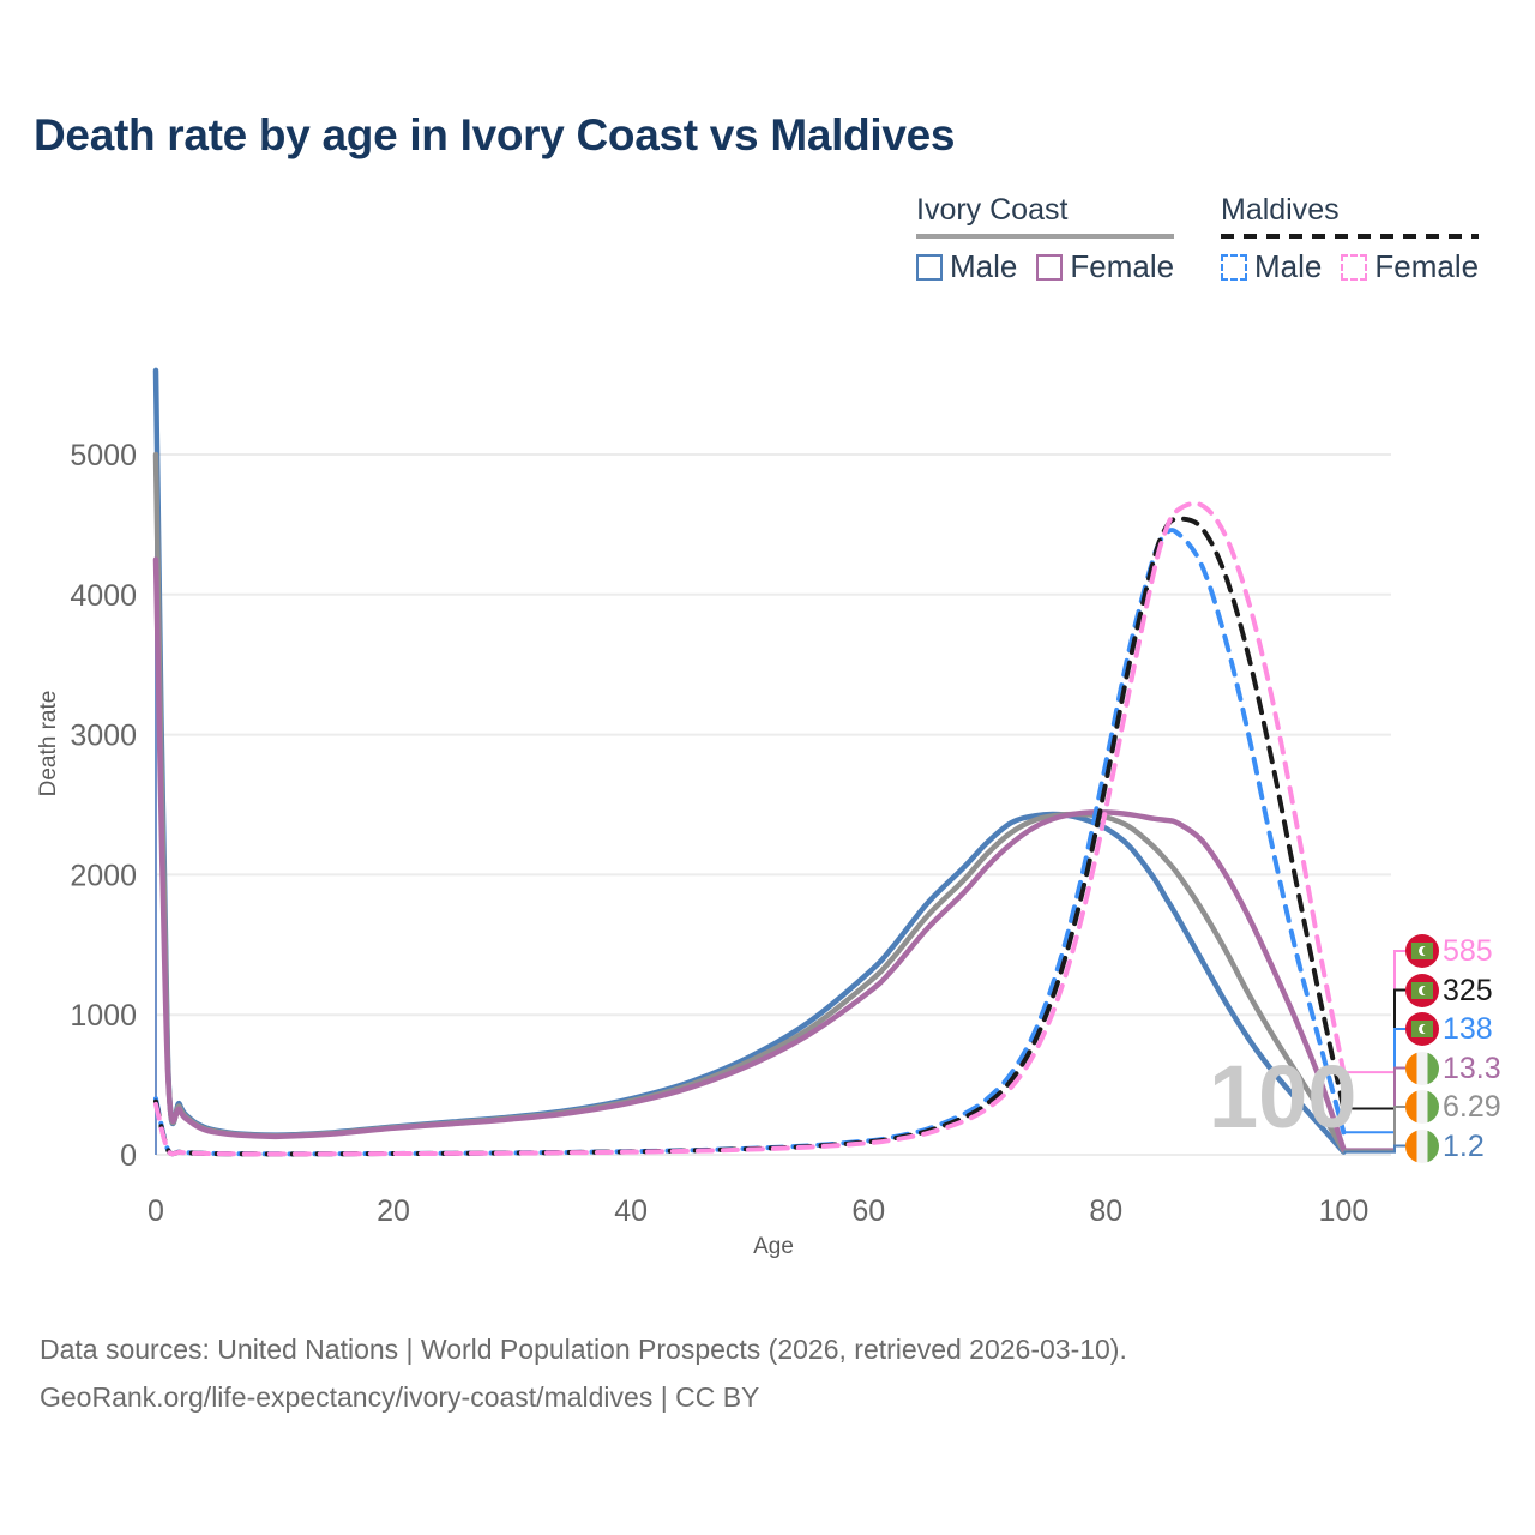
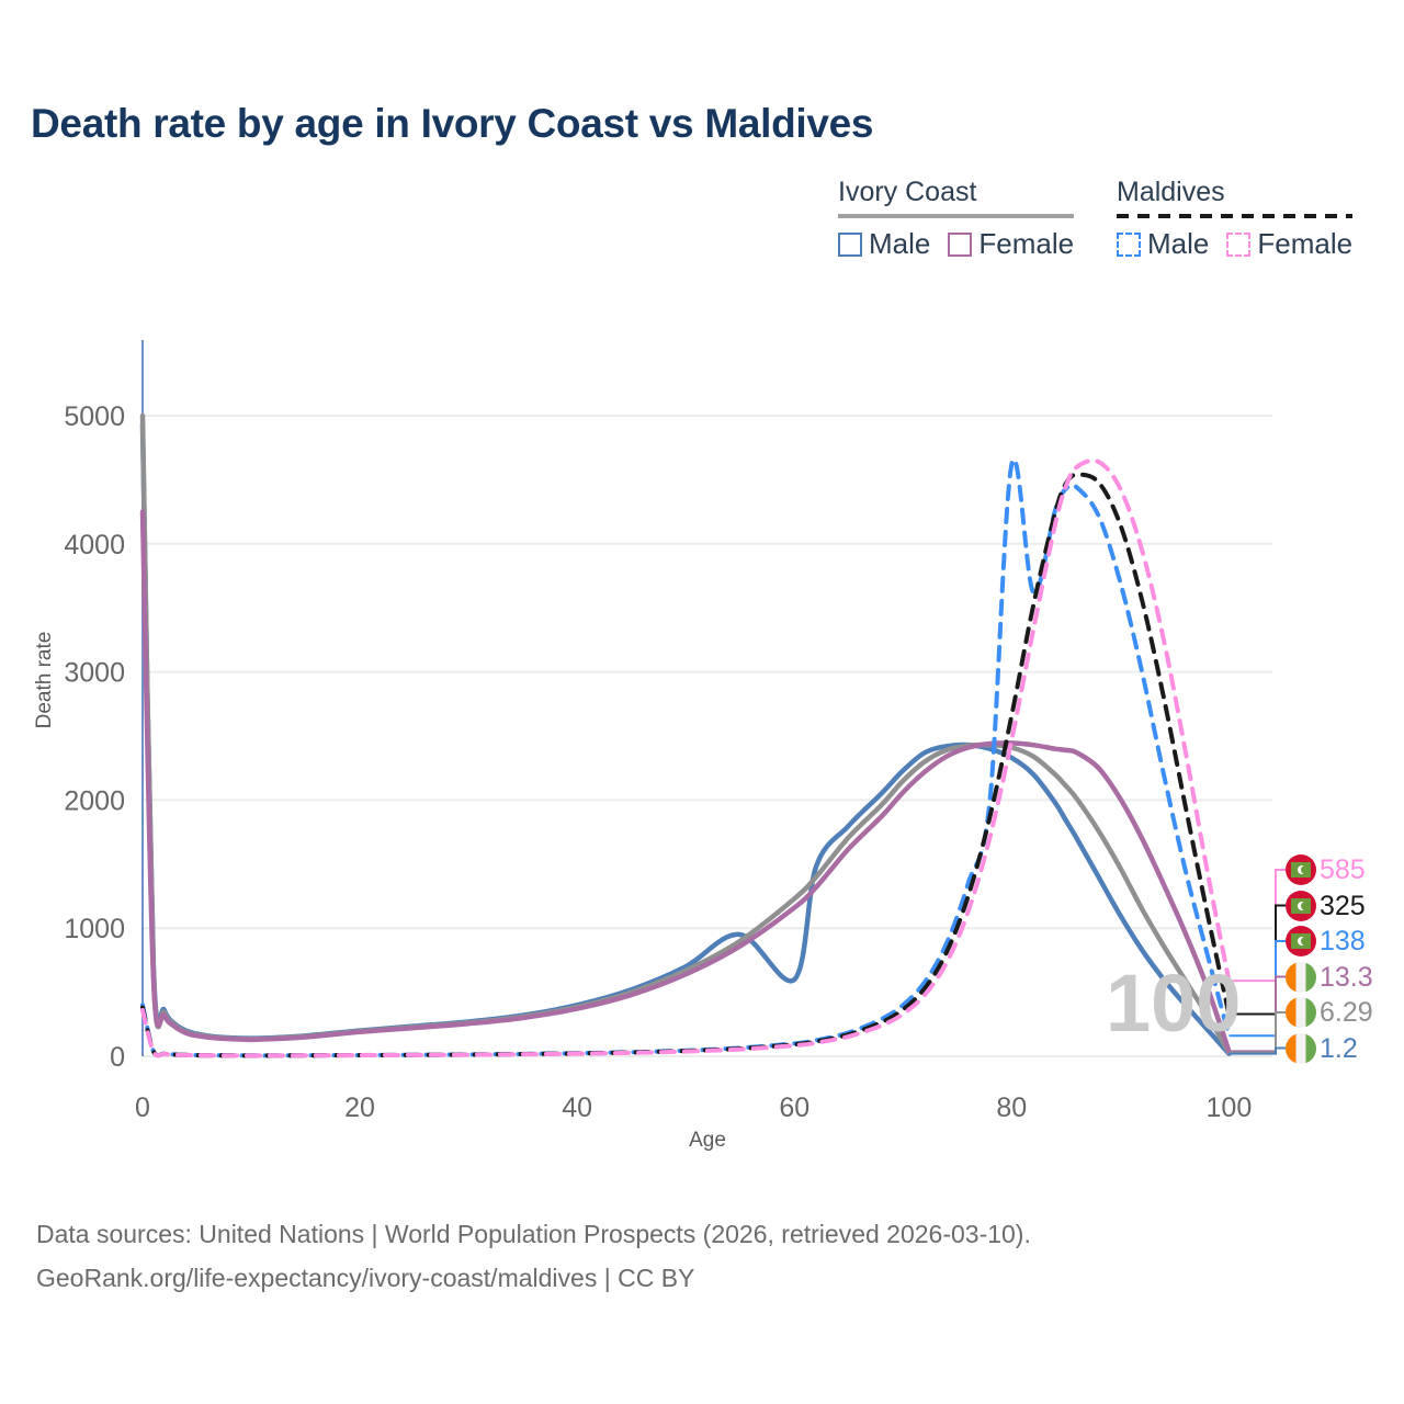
Ivory Coast Male/0: 5600 -> 4930
Ivory Coast Male/60: 1300 -> 600
Maldives Male/80: 2800 -> 4620
